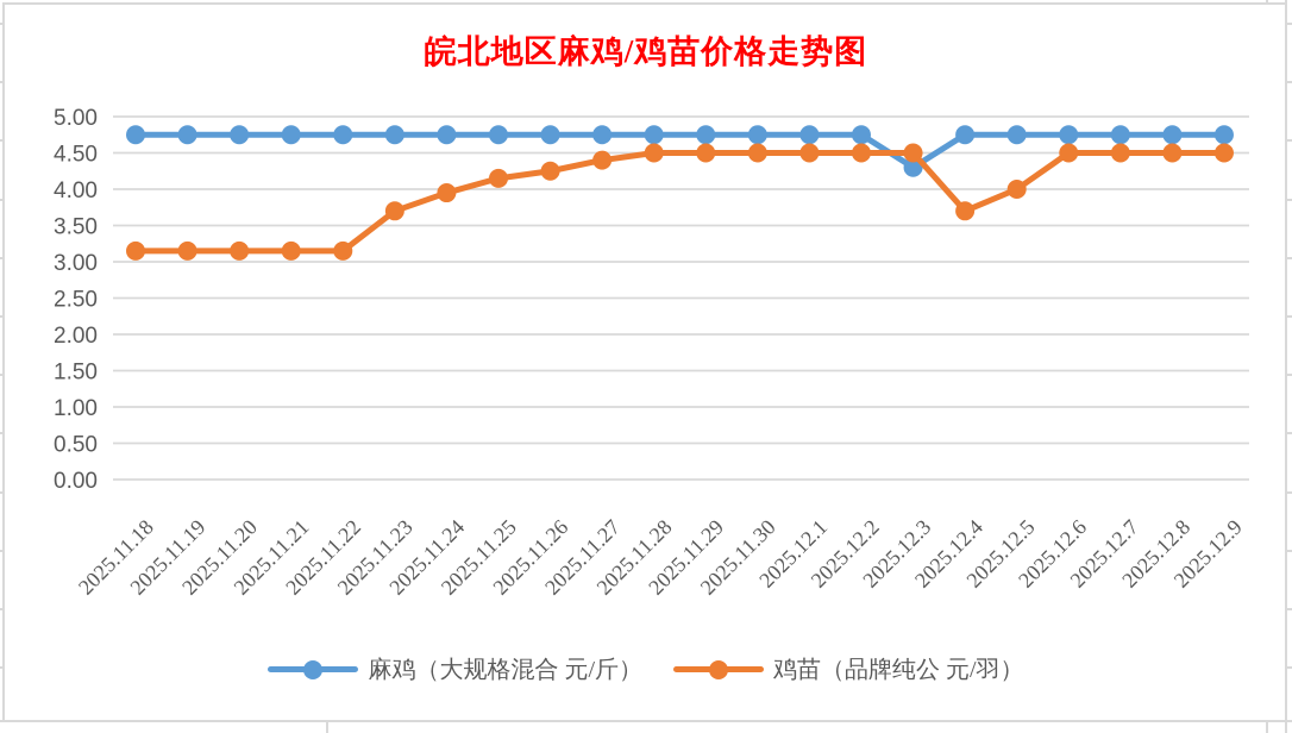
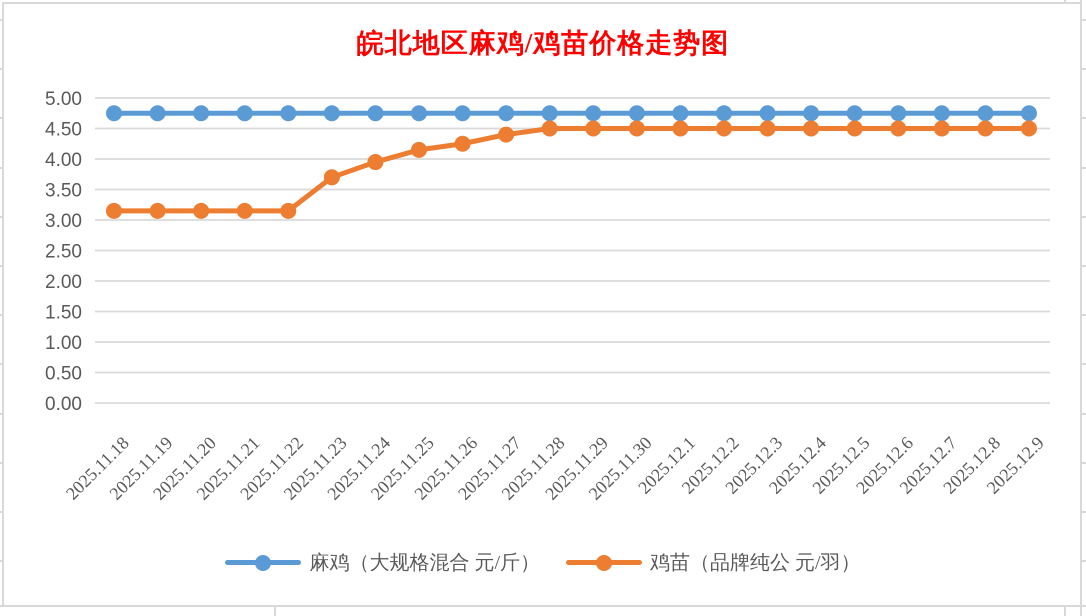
麻鸡（大规格混合 元/斤）/2025.12.3: 4.3 -> 4.8
鸡苗（品牌纯公 元/羽）/2025.12.4: 3.7 -> 4.5
鸡苗（品牌纯公 元/羽）/2025.12.5: 4.0 -> 4.5
